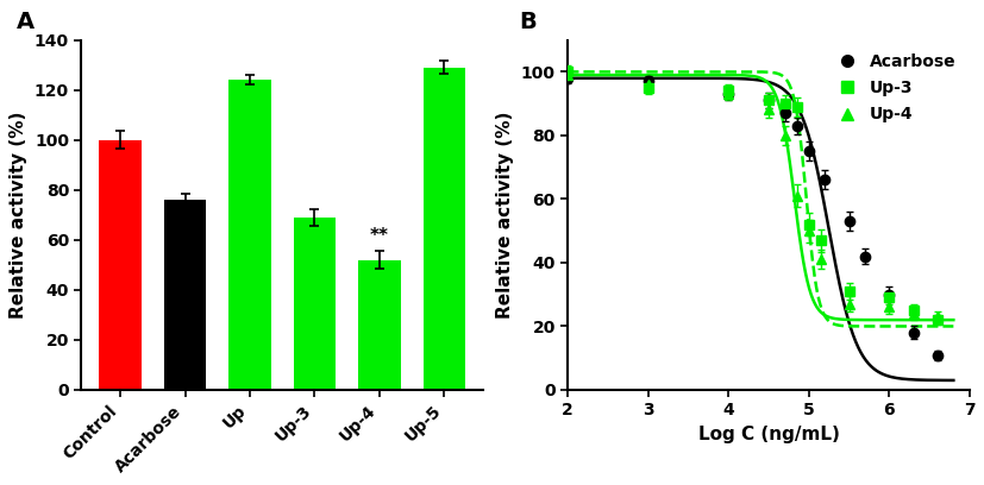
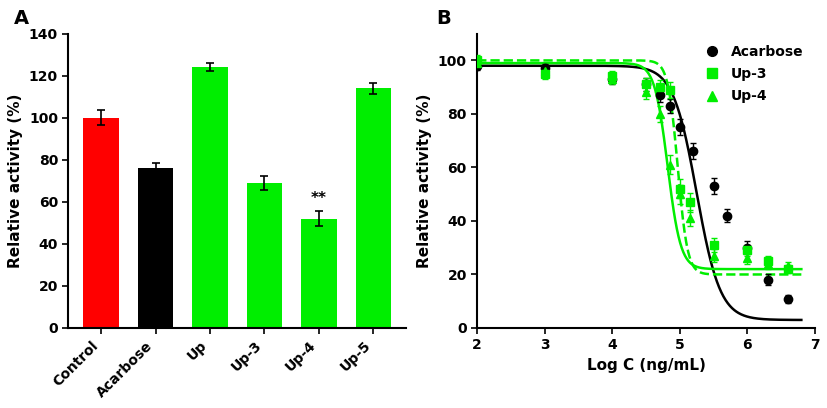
Up-5: 129 -> 114
